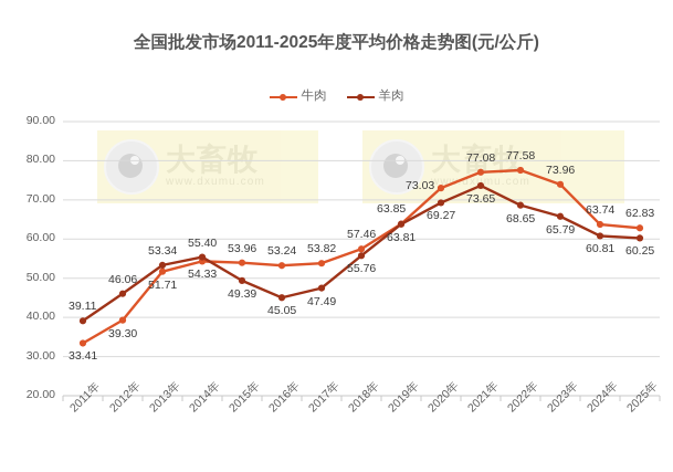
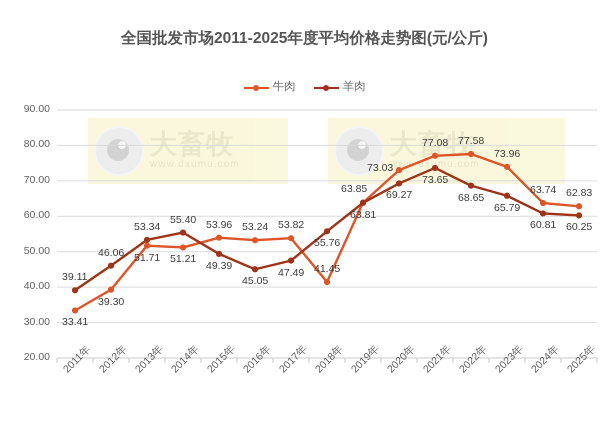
牛肉/2014年: 54.33 -> 51.21
牛肉/2018年: 57.46 -> 41.45
